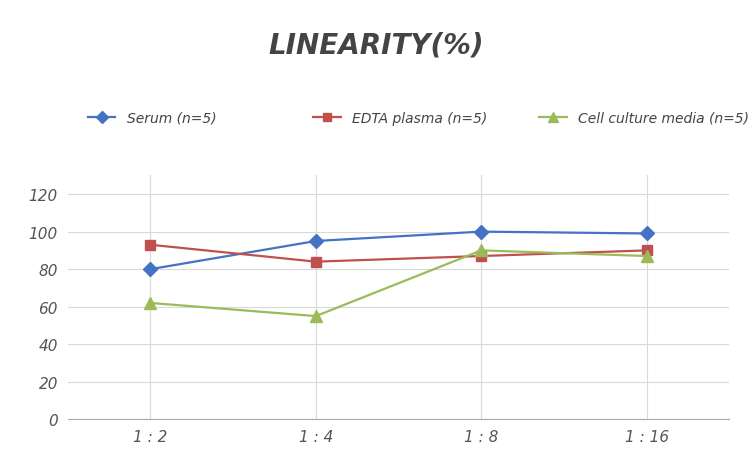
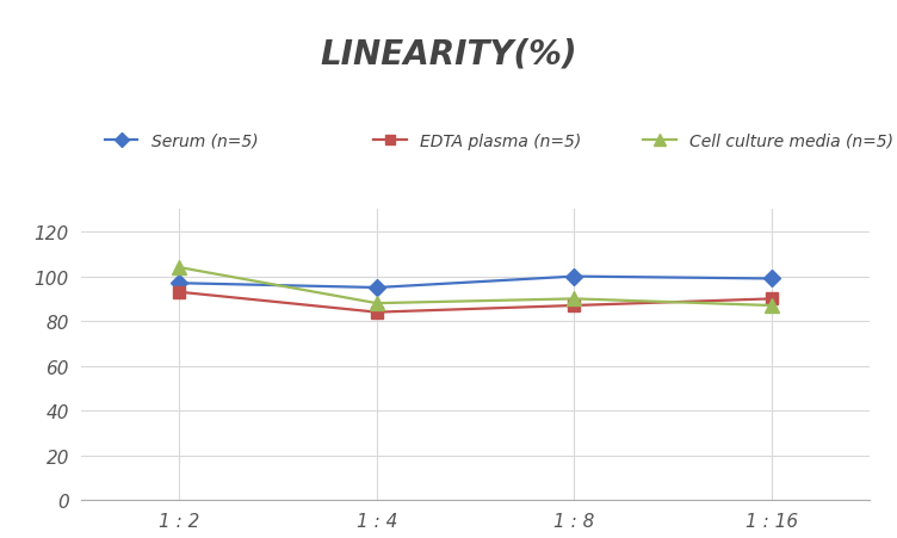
Serum (n=5)/1 : 2: 80 -> 97
Cell culture media (n=5)/1 : 2: 62 -> 104
Cell culture media (n=5)/1 : 4: 55 -> 88
